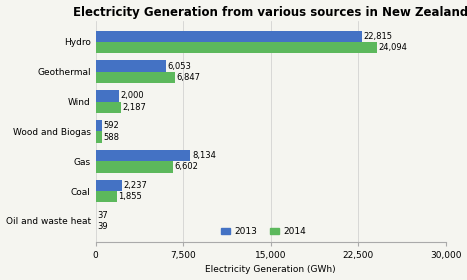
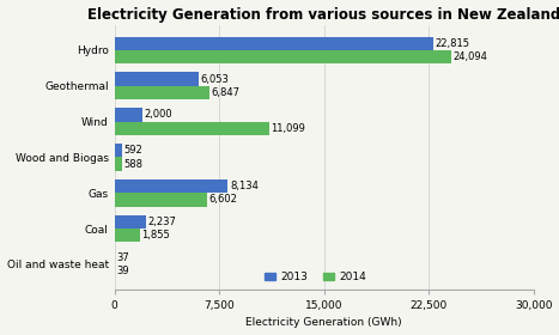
2014/Wind: 2,187 -> 11,099
